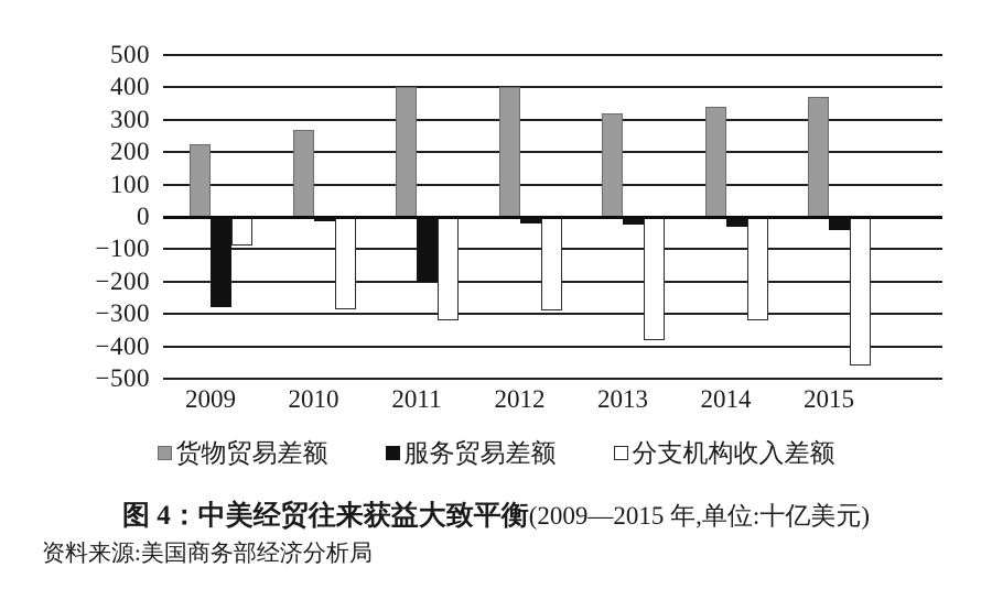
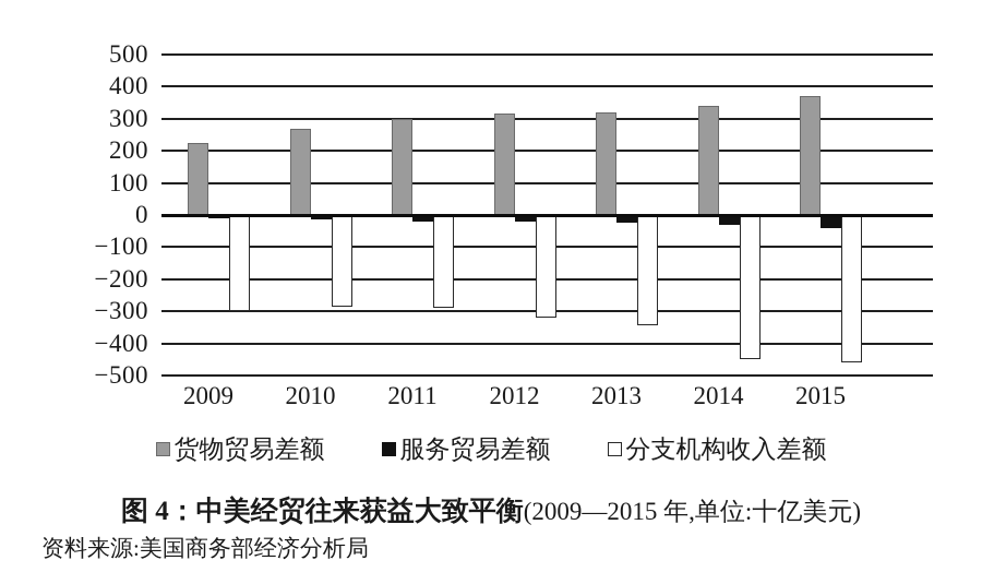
服务贸易差额/2009: -280 -> -10
分支机构收入差额/2009: -90 -> -300
货物贸易差额/2011: 400 -> 300
服务贸易差额/2011: -200 -> -20
分支机构收入差额/2011: -320 -> -290
货物贸易差额/2012: 400 -> 320
分支机构收入差额/2012: -290 -> -320
分支机构收入差额/2013: -380 -> -340
分支机构收入差额/2014: -320 -> -450
